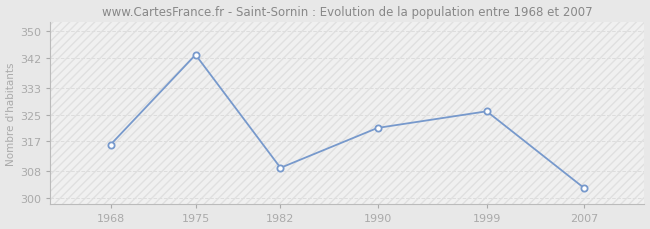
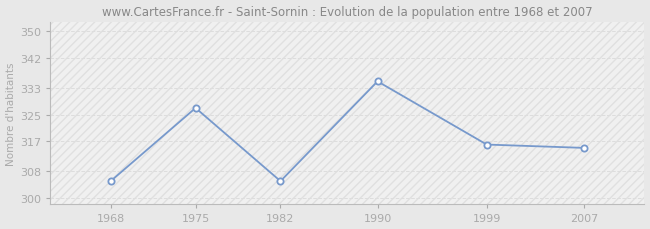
1968: 316 -> 305
1975: 343 -> 327
1982: 309 -> 305
1990: 321 -> 335
1999: 326 -> 316
2007: 303 -> 315
